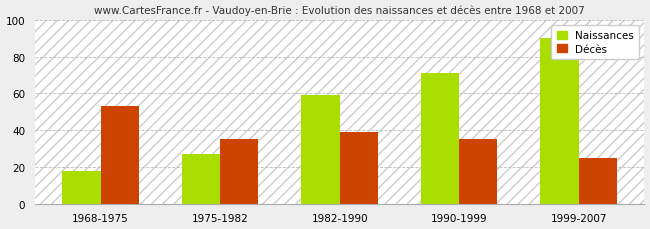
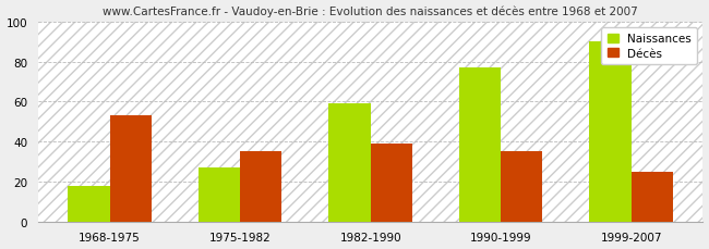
Naissances/1990-1999: 71 -> 77
